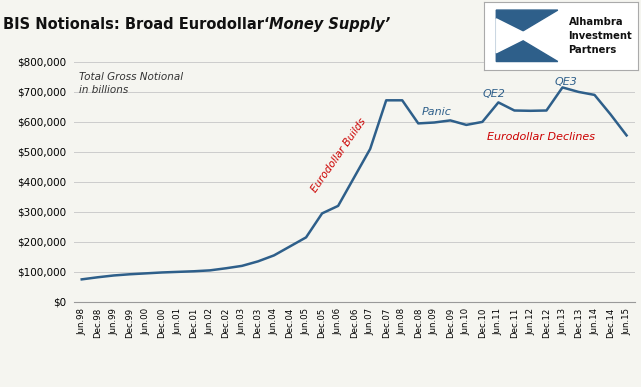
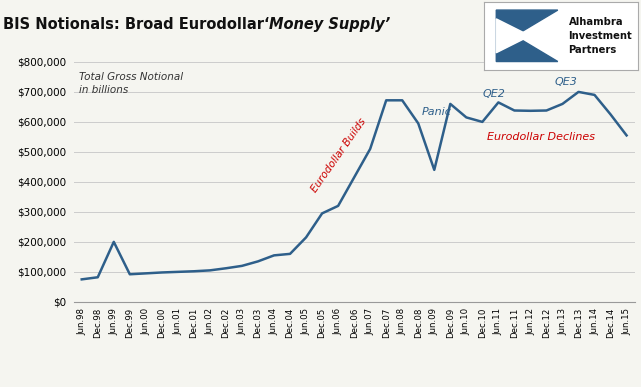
Jun.99: $88,000 -> $200,000
Dec.04: $185,000 -> $160,000
Jun.09: $598,000 -> $440,000
Dec.09: $605,000 -> $660,000
Jun.10: $590,000 -> $615,000
Jun.13: $715,000 -> $660,000
